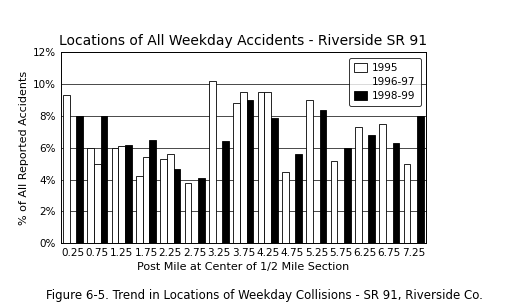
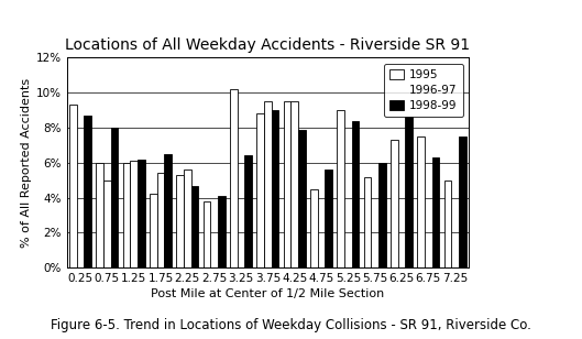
1998-99/0.25: 8.0% -> 8.7%
1998-99/6.25: 6.8% -> 8.6%
1998-99/7.25: 8.0% -> 7.5%
